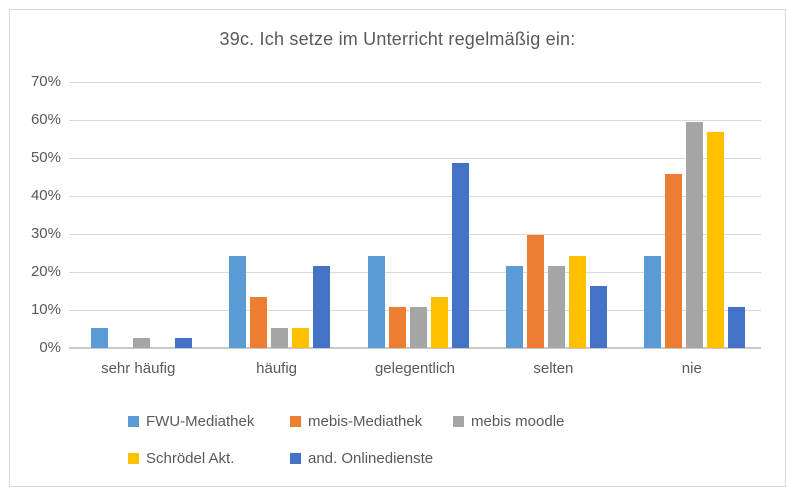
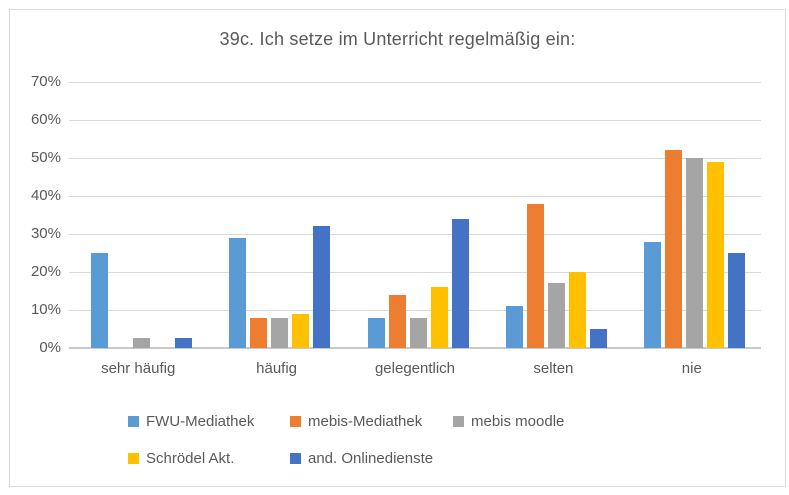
FWU-Mediathek/sehr häufig: 5% -> 25%
FWU-Mediathek/häufig: 24% -> 29%
mebis-Mediathek/häufig: 14% -> 8%
mebis moodle/häufig: 5% -> 8%
Schrödel Akt./häufig: 5% -> 9%
and. Onlinedienste/häufig: 22% -> 32%
FWU-Mediathek/gelegentlich: 24% -> 8%
mebis-Mediathek/gelegentlich: 11% -> 14%
mebis moodle/gelegentlich: 11% -> 8%
Schrödel Akt./gelegentlich: 14% -> 16%
and. Onlinedienste/gelegentlich: 49% -> 34%
FWU-Mediathek/selten: 22% -> 11%
mebis-Mediathek/selten: 30% -> 38%
mebis moodle/selten: 22% -> 17%
Schrödel Akt./selten: 24% -> 20%
and. Onlinedienste/selten: 16% -> 5%
FWU-Mediathek/nie: 24% -> 28%
mebis-Mediathek/nie: 46% -> 52%
mebis moodle/nie: 60% -> 50%
Schrödel Akt./nie: 57% -> 49%
and. Onlinedienste/nie: 11% -> 25%
